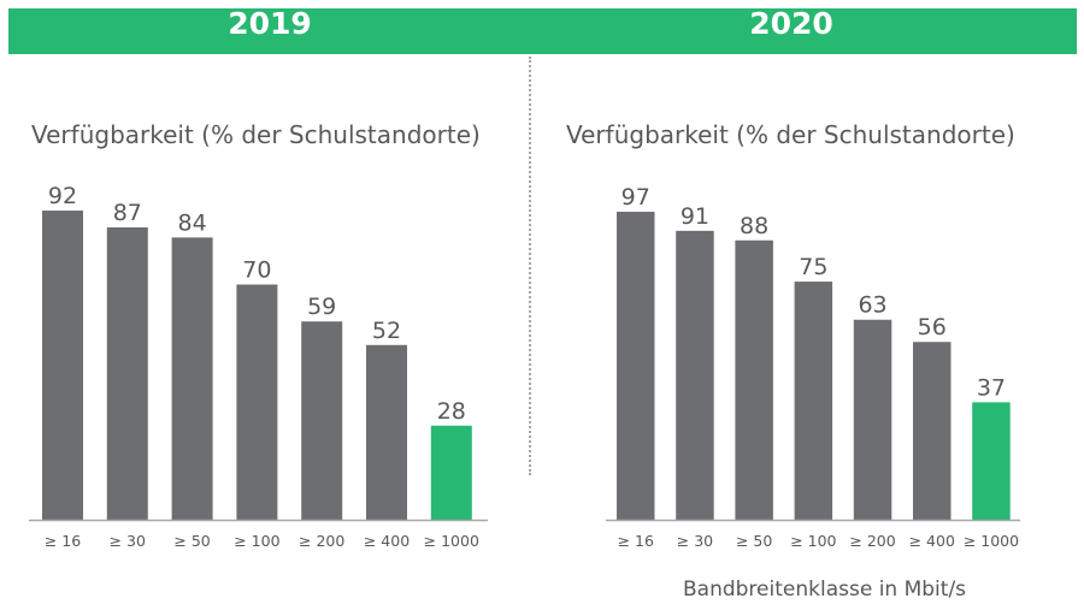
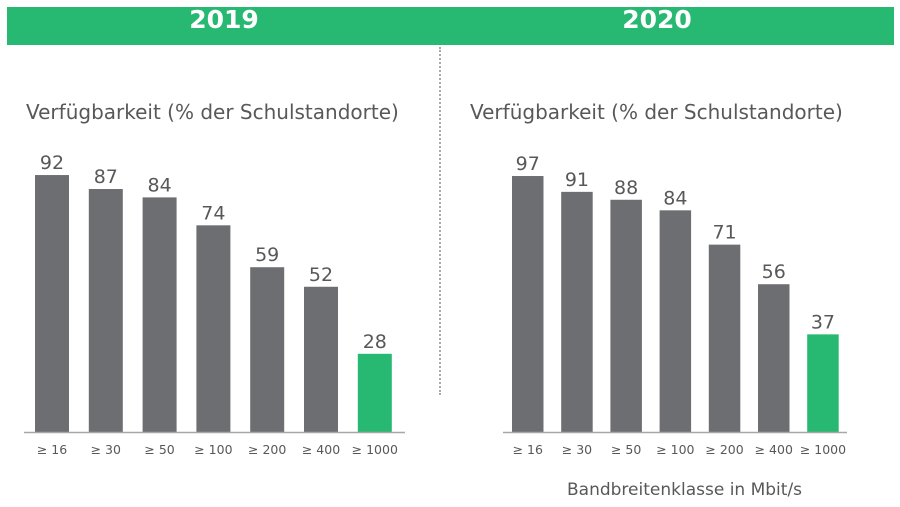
2019/≥ 100: 70 -> 74
2020/≥ 100: 75 -> 84
2020/≥ 200: 63 -> 71
